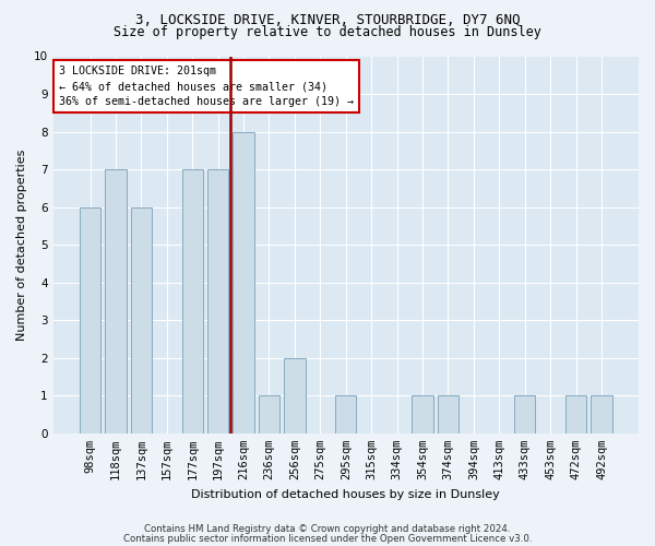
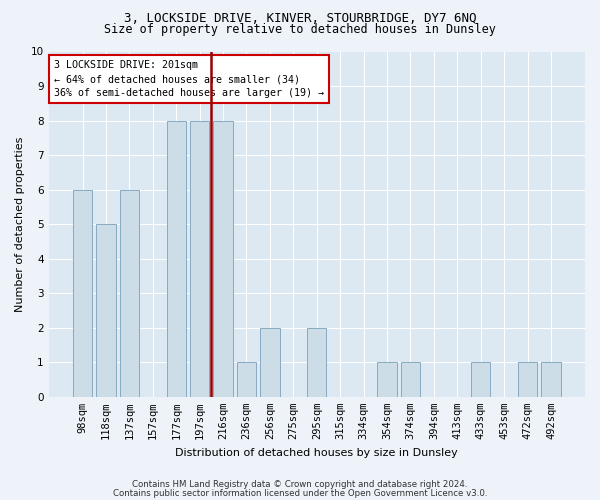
118sqm: 7 -> 5
177sqm: 7 -> 8
197sqm: 7 -> 8
295sqm: 1 -> 2
